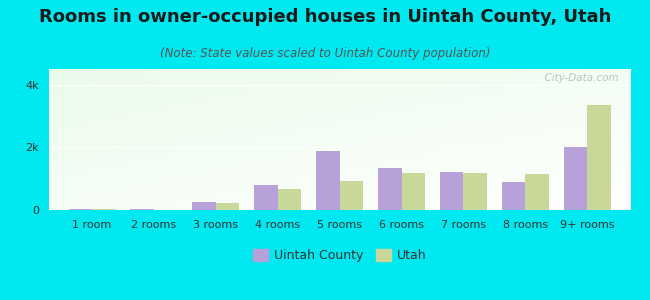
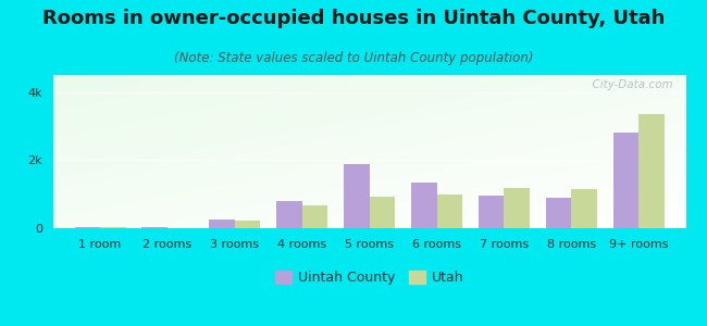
Utah/6 rooms: 1.19k -> 1.00k
Uintah County/7 rooms: 1.22k -> 0.95k
Uintah County/9+ rooms: 2.02k -> 2.80k
